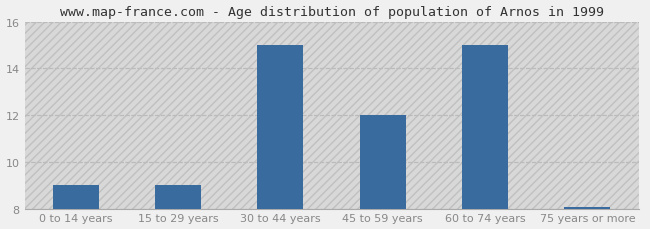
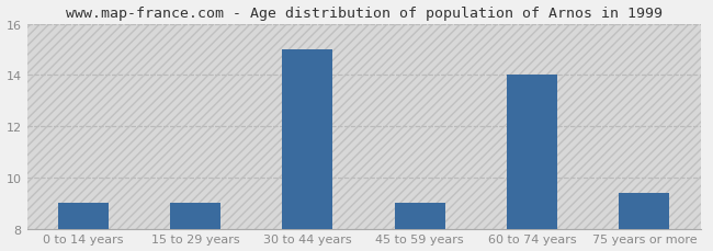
45 to 59 years: 12.00 -> 9.00
60 to 74 years: 15.00 -> 14.00
75 years or more: 8.05 -> 9.40
